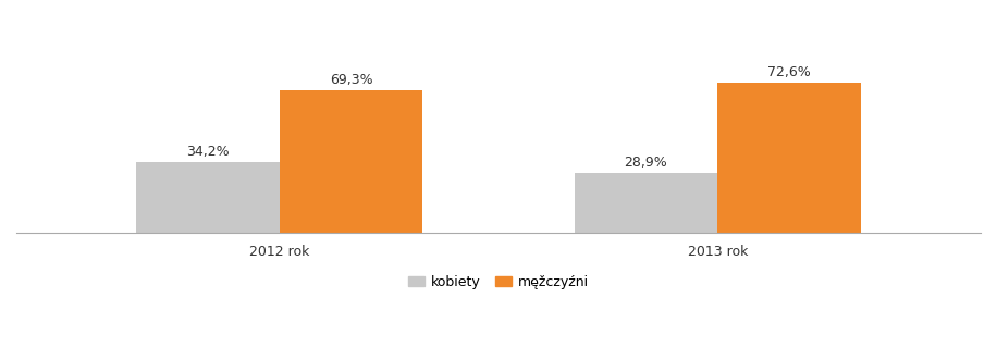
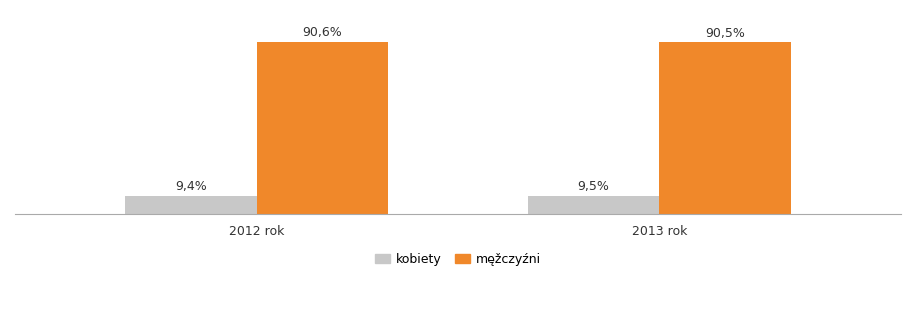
kobiety/2012 rok: 34,2% -> 9,4%
męžczyźni/2012 rok: 69,3% -> 90,6%
kobiety/2013 rok: 28,9% -> 9,5%
męžczyźni/2013 rok: 72,6% -> 90,5%
